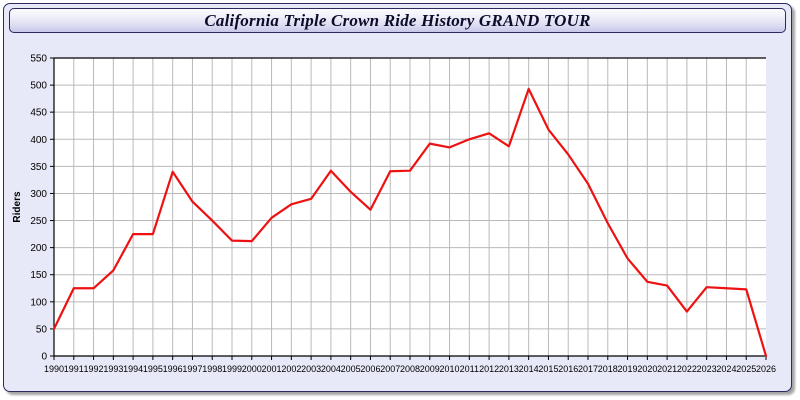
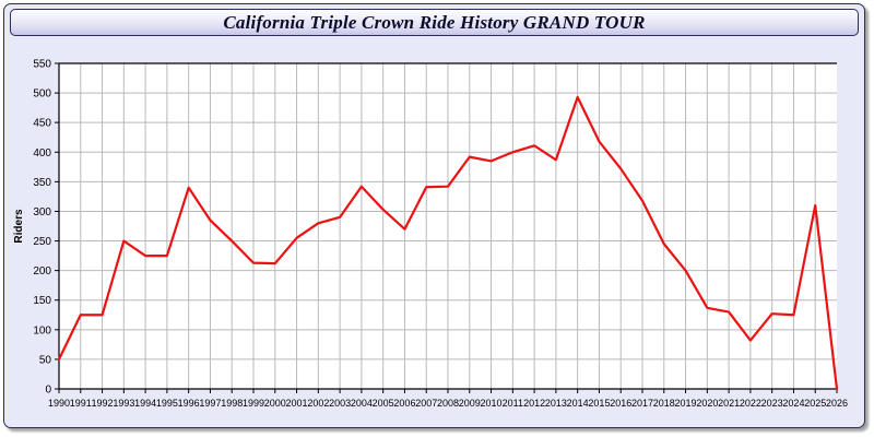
1993: 160 -> 250
2019: 180 -> 200
2025: 120 -> 310
